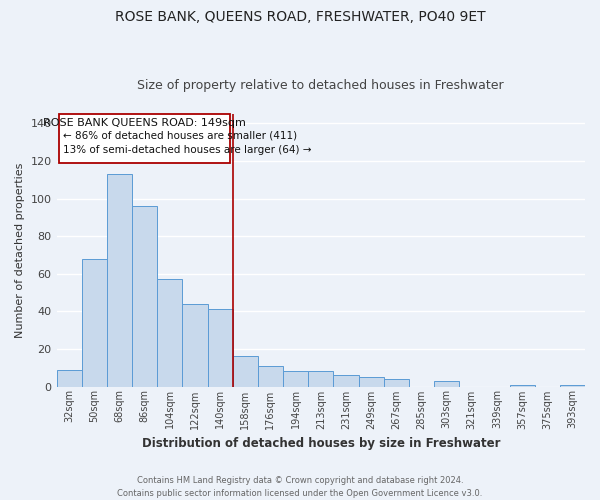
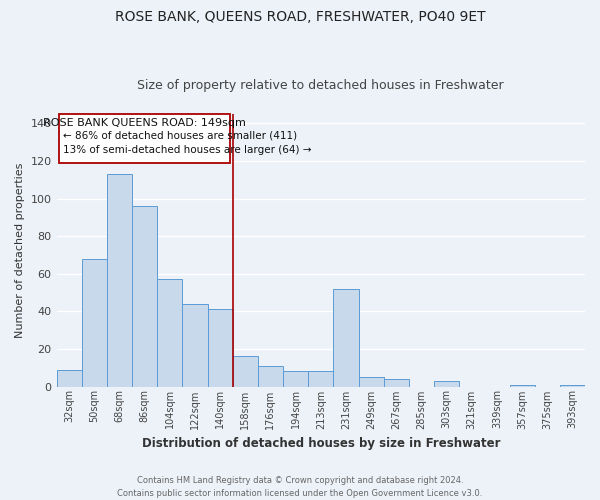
231sqm: 6 -> 52
